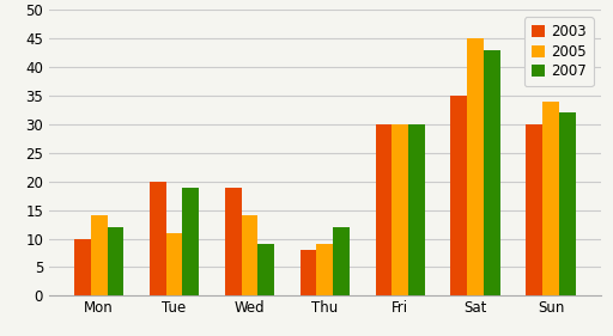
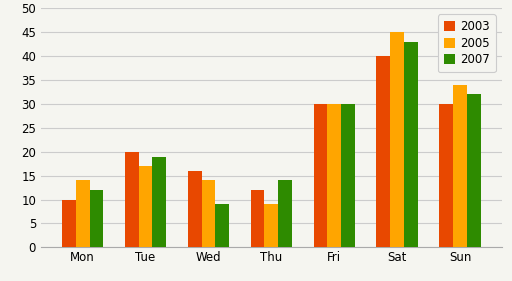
2005/Tue: 11 -> 17
2003/Wed: 19 -> 16
2003/Thu: 8 -> 12
2007/Thu: 12 -> 14
2003/Sat: 35 -> 40
